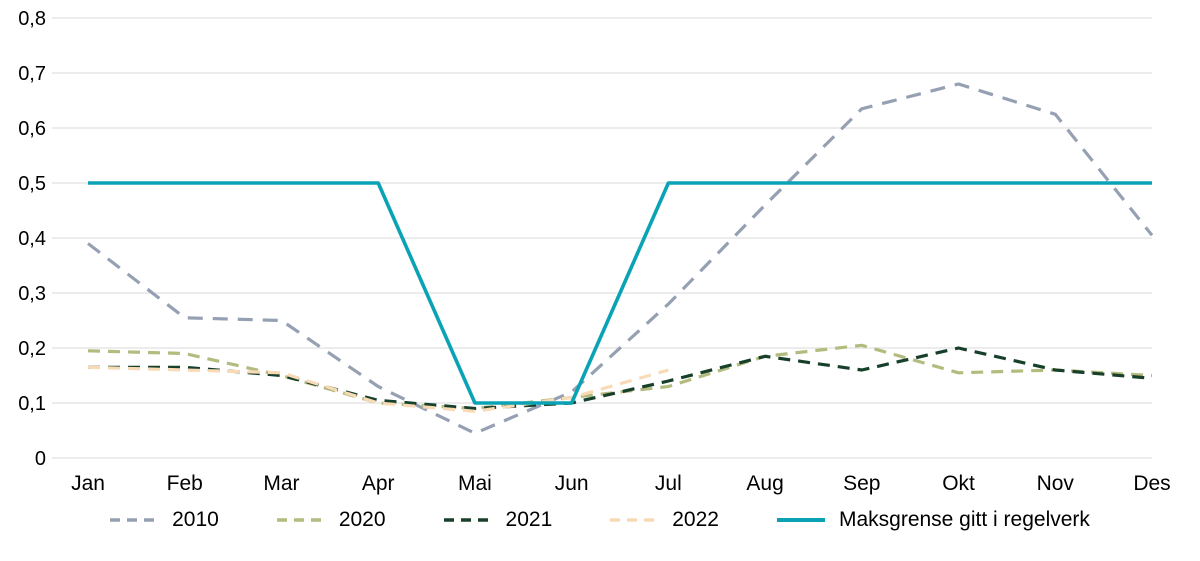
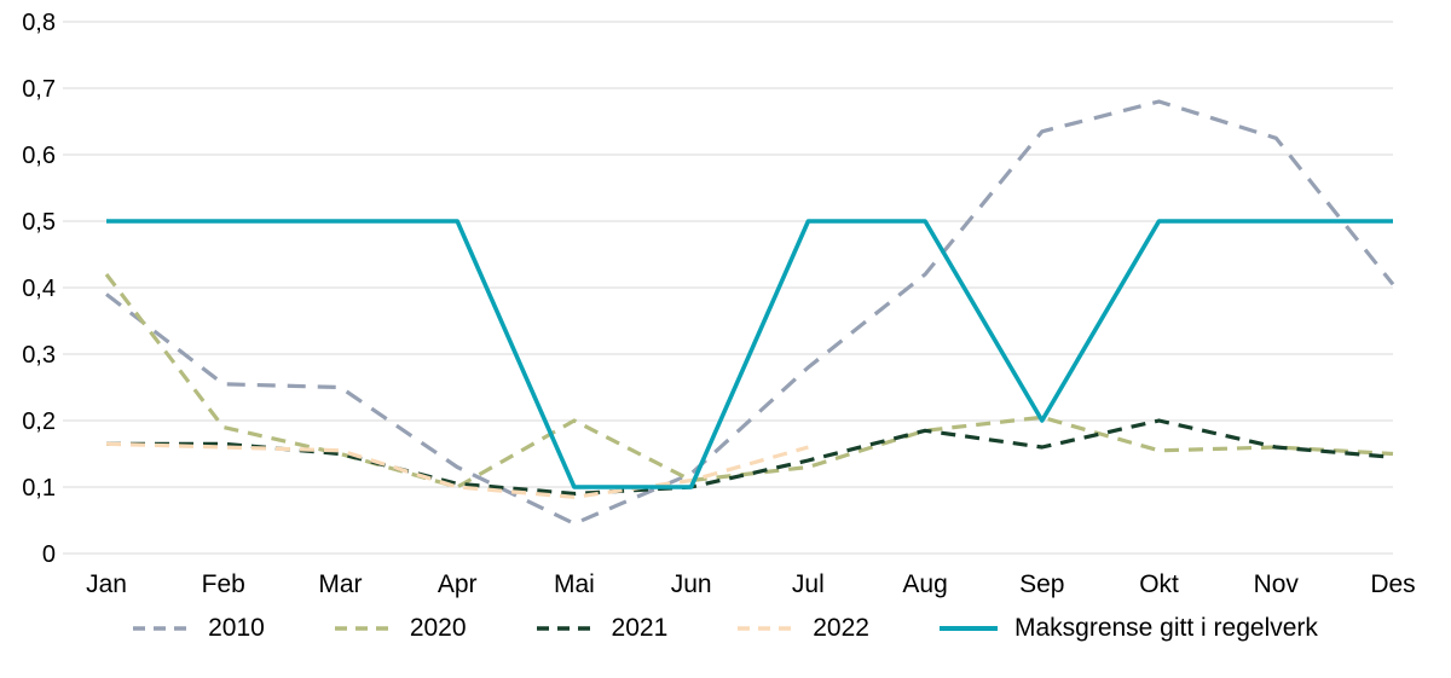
2020/Jan: 0,20 -> 0,42
2020/Mai: 0,09 -> 0,20
2010/Aug: 0,46 -> 0,42
Maksgrense gitt i regelverk/Sep: 0,5 -> 0,2
